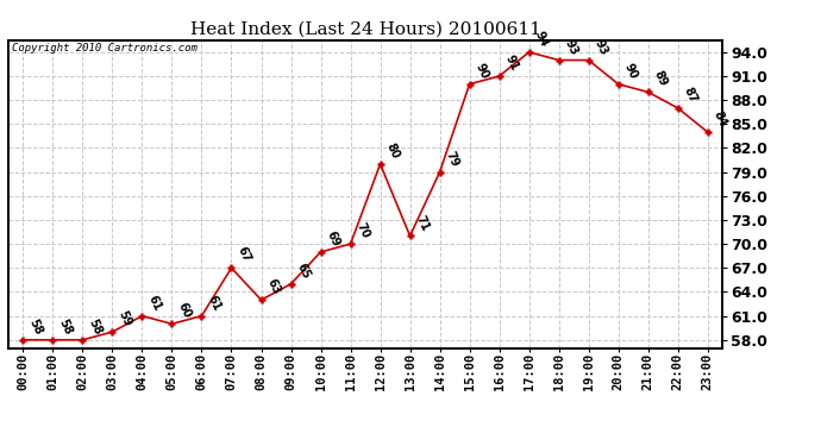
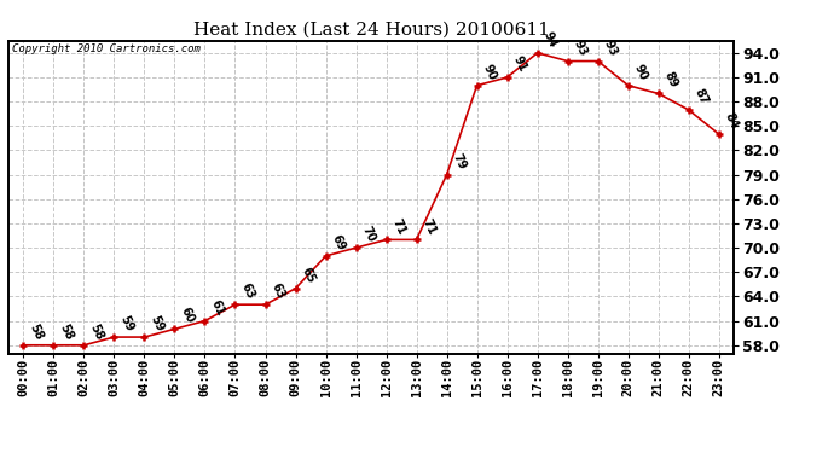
04:00: 61 -> 59
07:00: 67 -> 63
12:00: 80 -> 71
